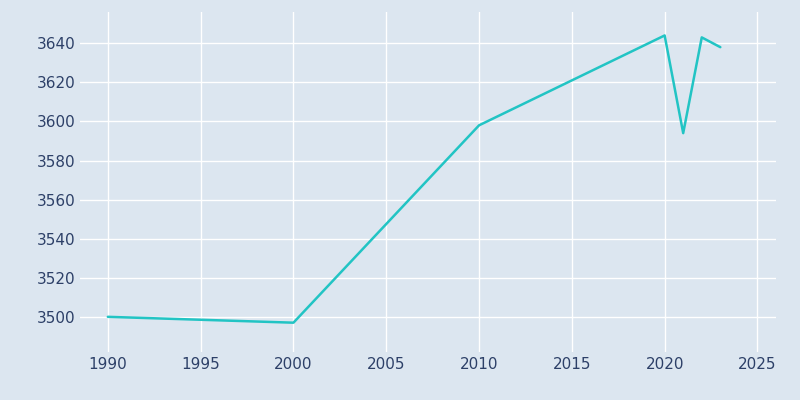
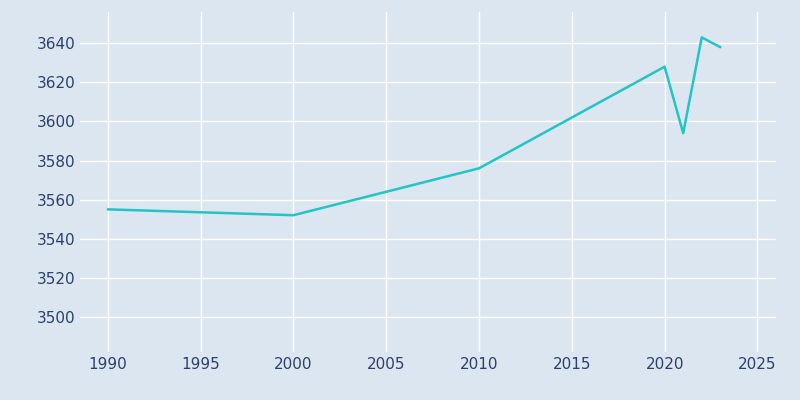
1990: 3500 -> 3555
2000: 3497 -> 3552
2010: 3598 -> 3576
2020: 3644 -> 3628
